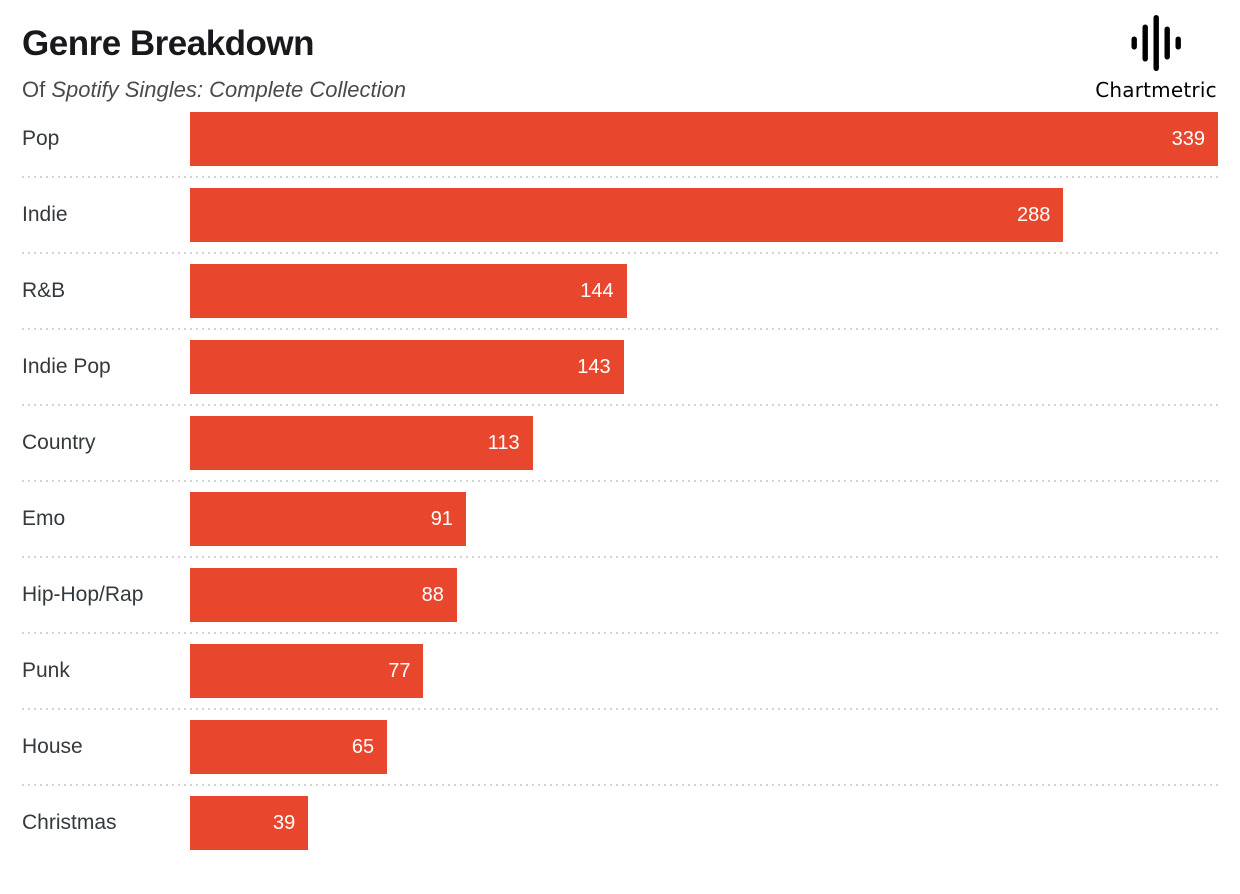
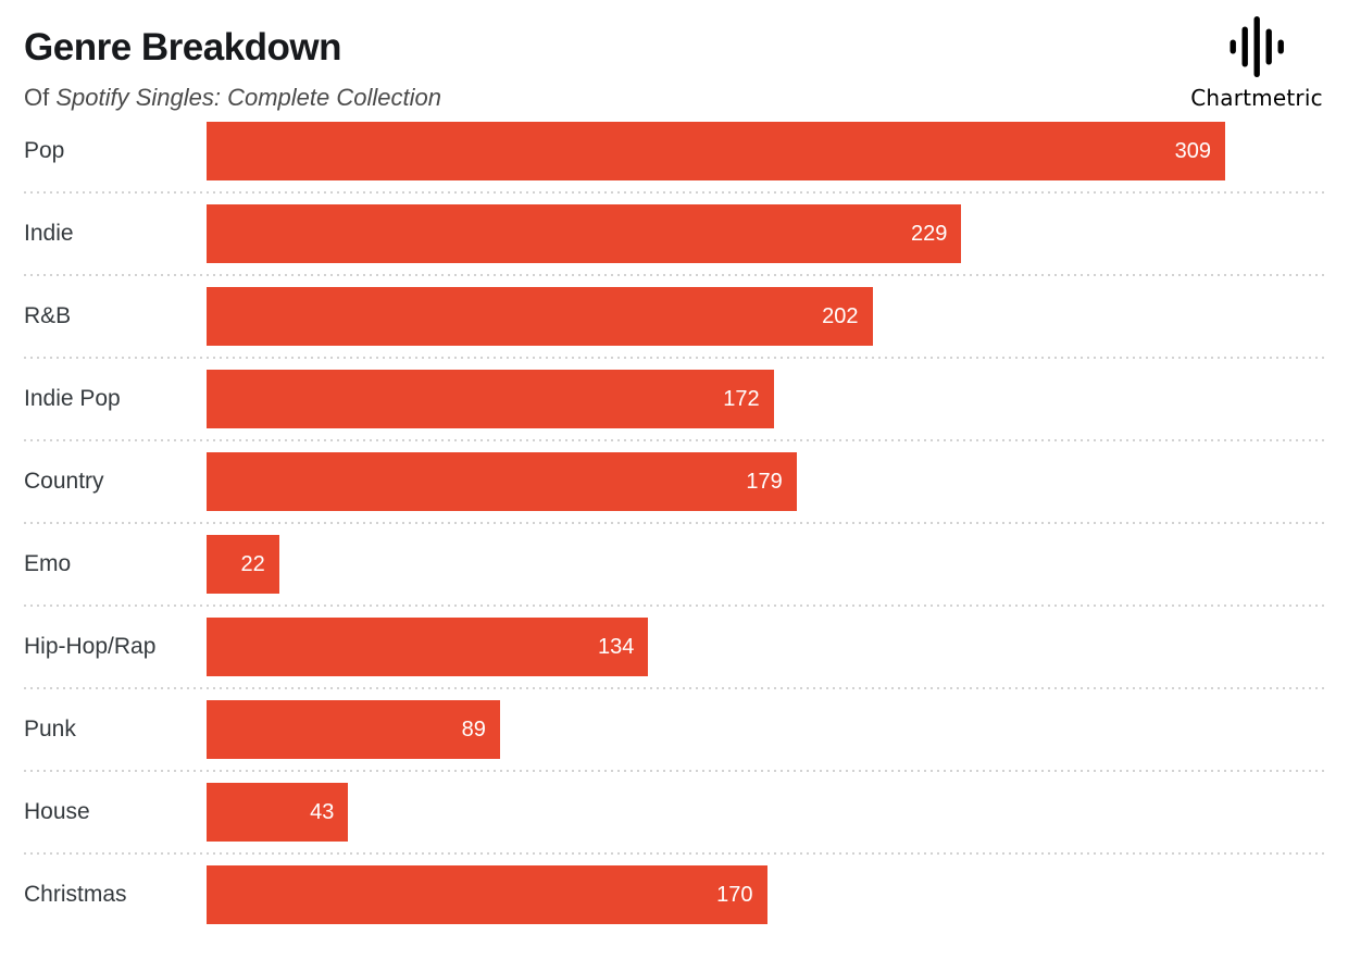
Pop: 339 -> 309
Indie: 288 -> 229
R&B: 144 -> 202
Indie Pop: 143 -> 172
Country: 113 -> 179
Emo: 91 -> 22
Hip-Hop/Rap: 88 -> 134
Punk: 77 -> 89
House: 65 -> 43
Christmas: 39 -> 170
